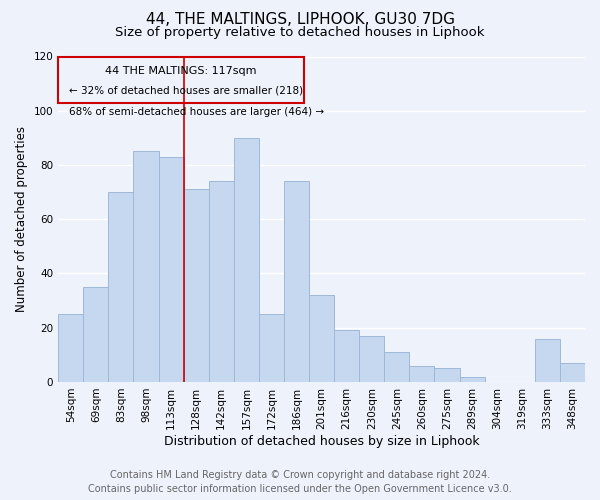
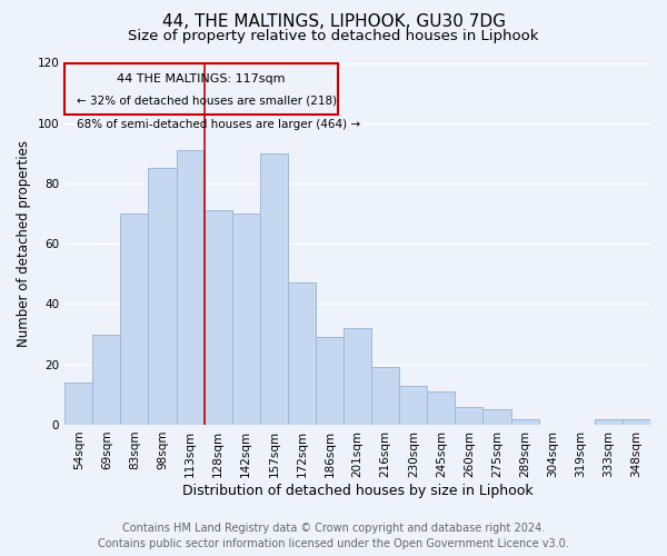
54sqm: 25 -> 14
69sqm: 35 -> 30
113sqm: 83 -> 91
142sqm: 74 -> 70
172sqm: 25 -> 47
186sqm: 74 -> 29
230sqm: 17 -> 13
333sqm: 16 -> 2
348sqm: 7 -> 2
